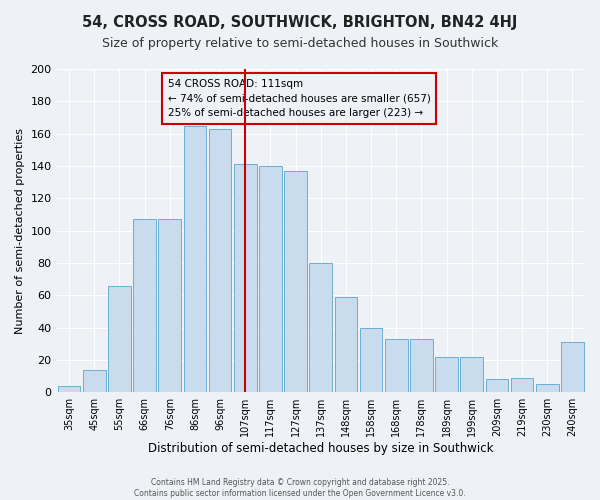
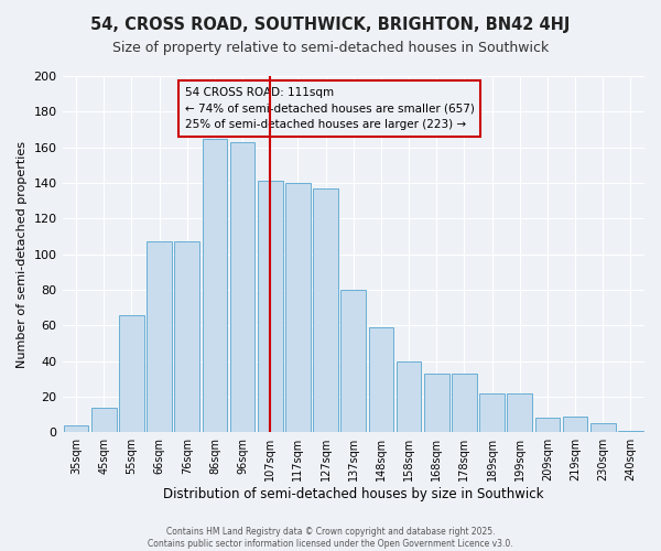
240sqm: 31 -> 1
